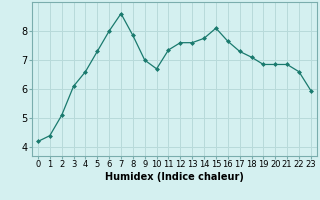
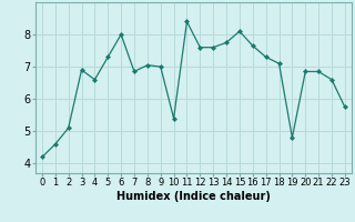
1: 4.40 -> 4.60
3: 6.10 -> 6.90
7: 8.60 -> 6.85
8: 7.85 -> 7.05
10: 6.70 -> 5.40
11: 7.35 -> 8.40
19: 6.85 -> 4.80
23: 5.95 -> 5.75
